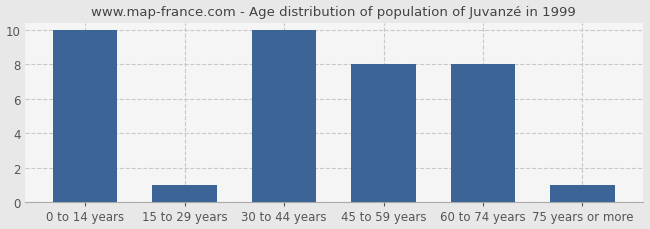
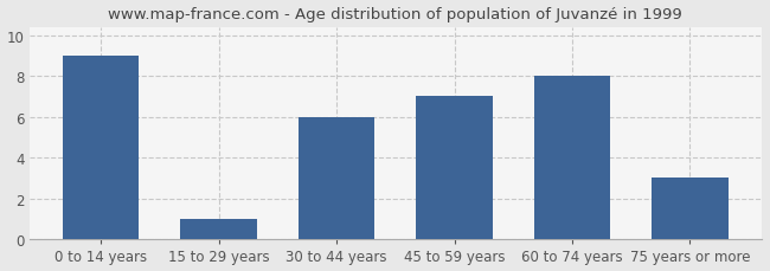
0 to 14 years: 10 -> 9
30 to 44 years: 10 -> 6
45 to 59 years: 8 -> 7
75 years or more: 1 -> 3
